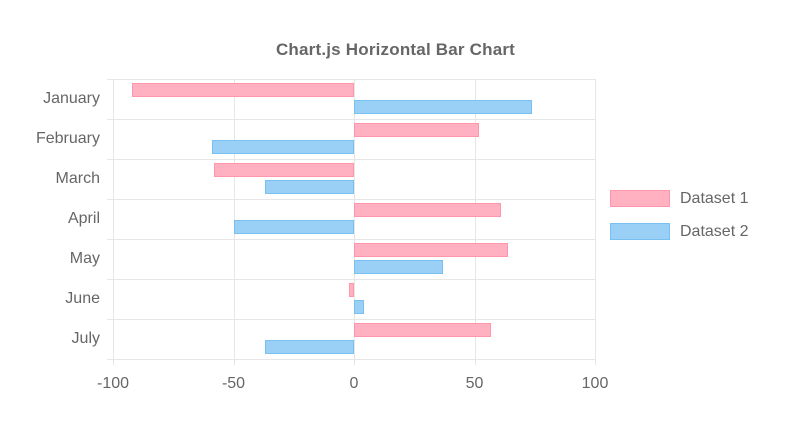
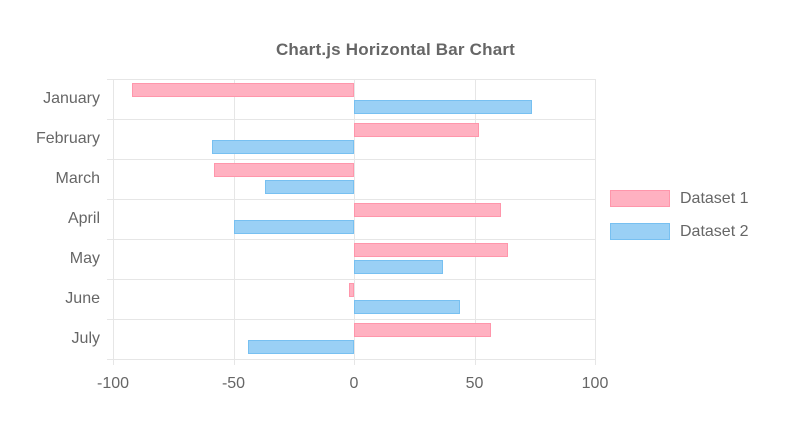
Dataset 2/June: 4 -> 44
Dataset 2/July: -37 -> -44
